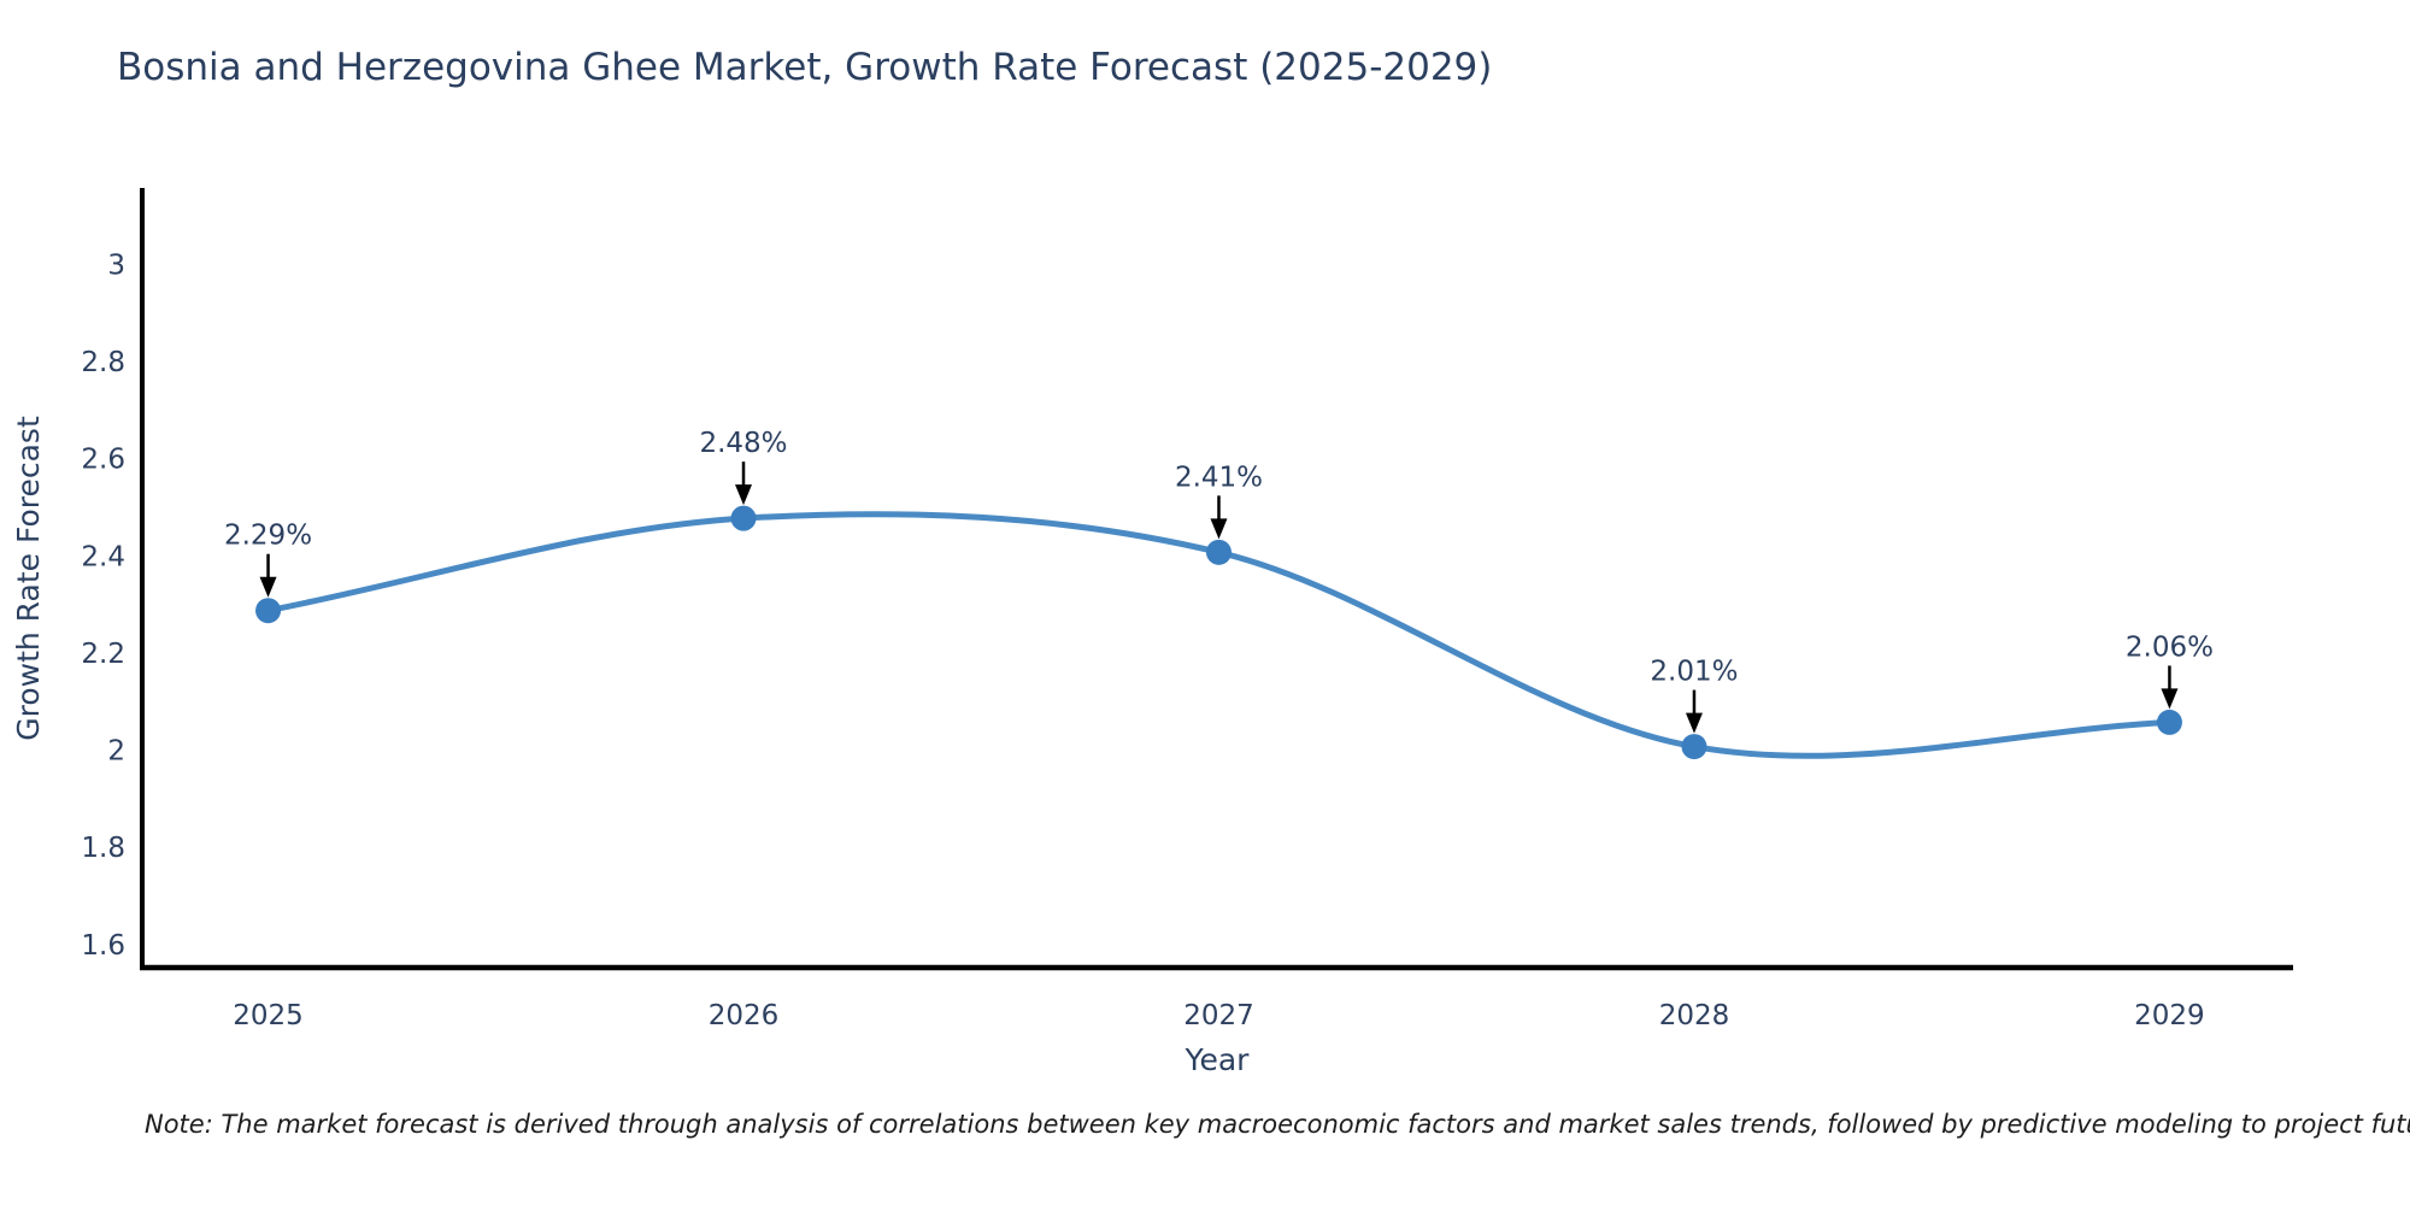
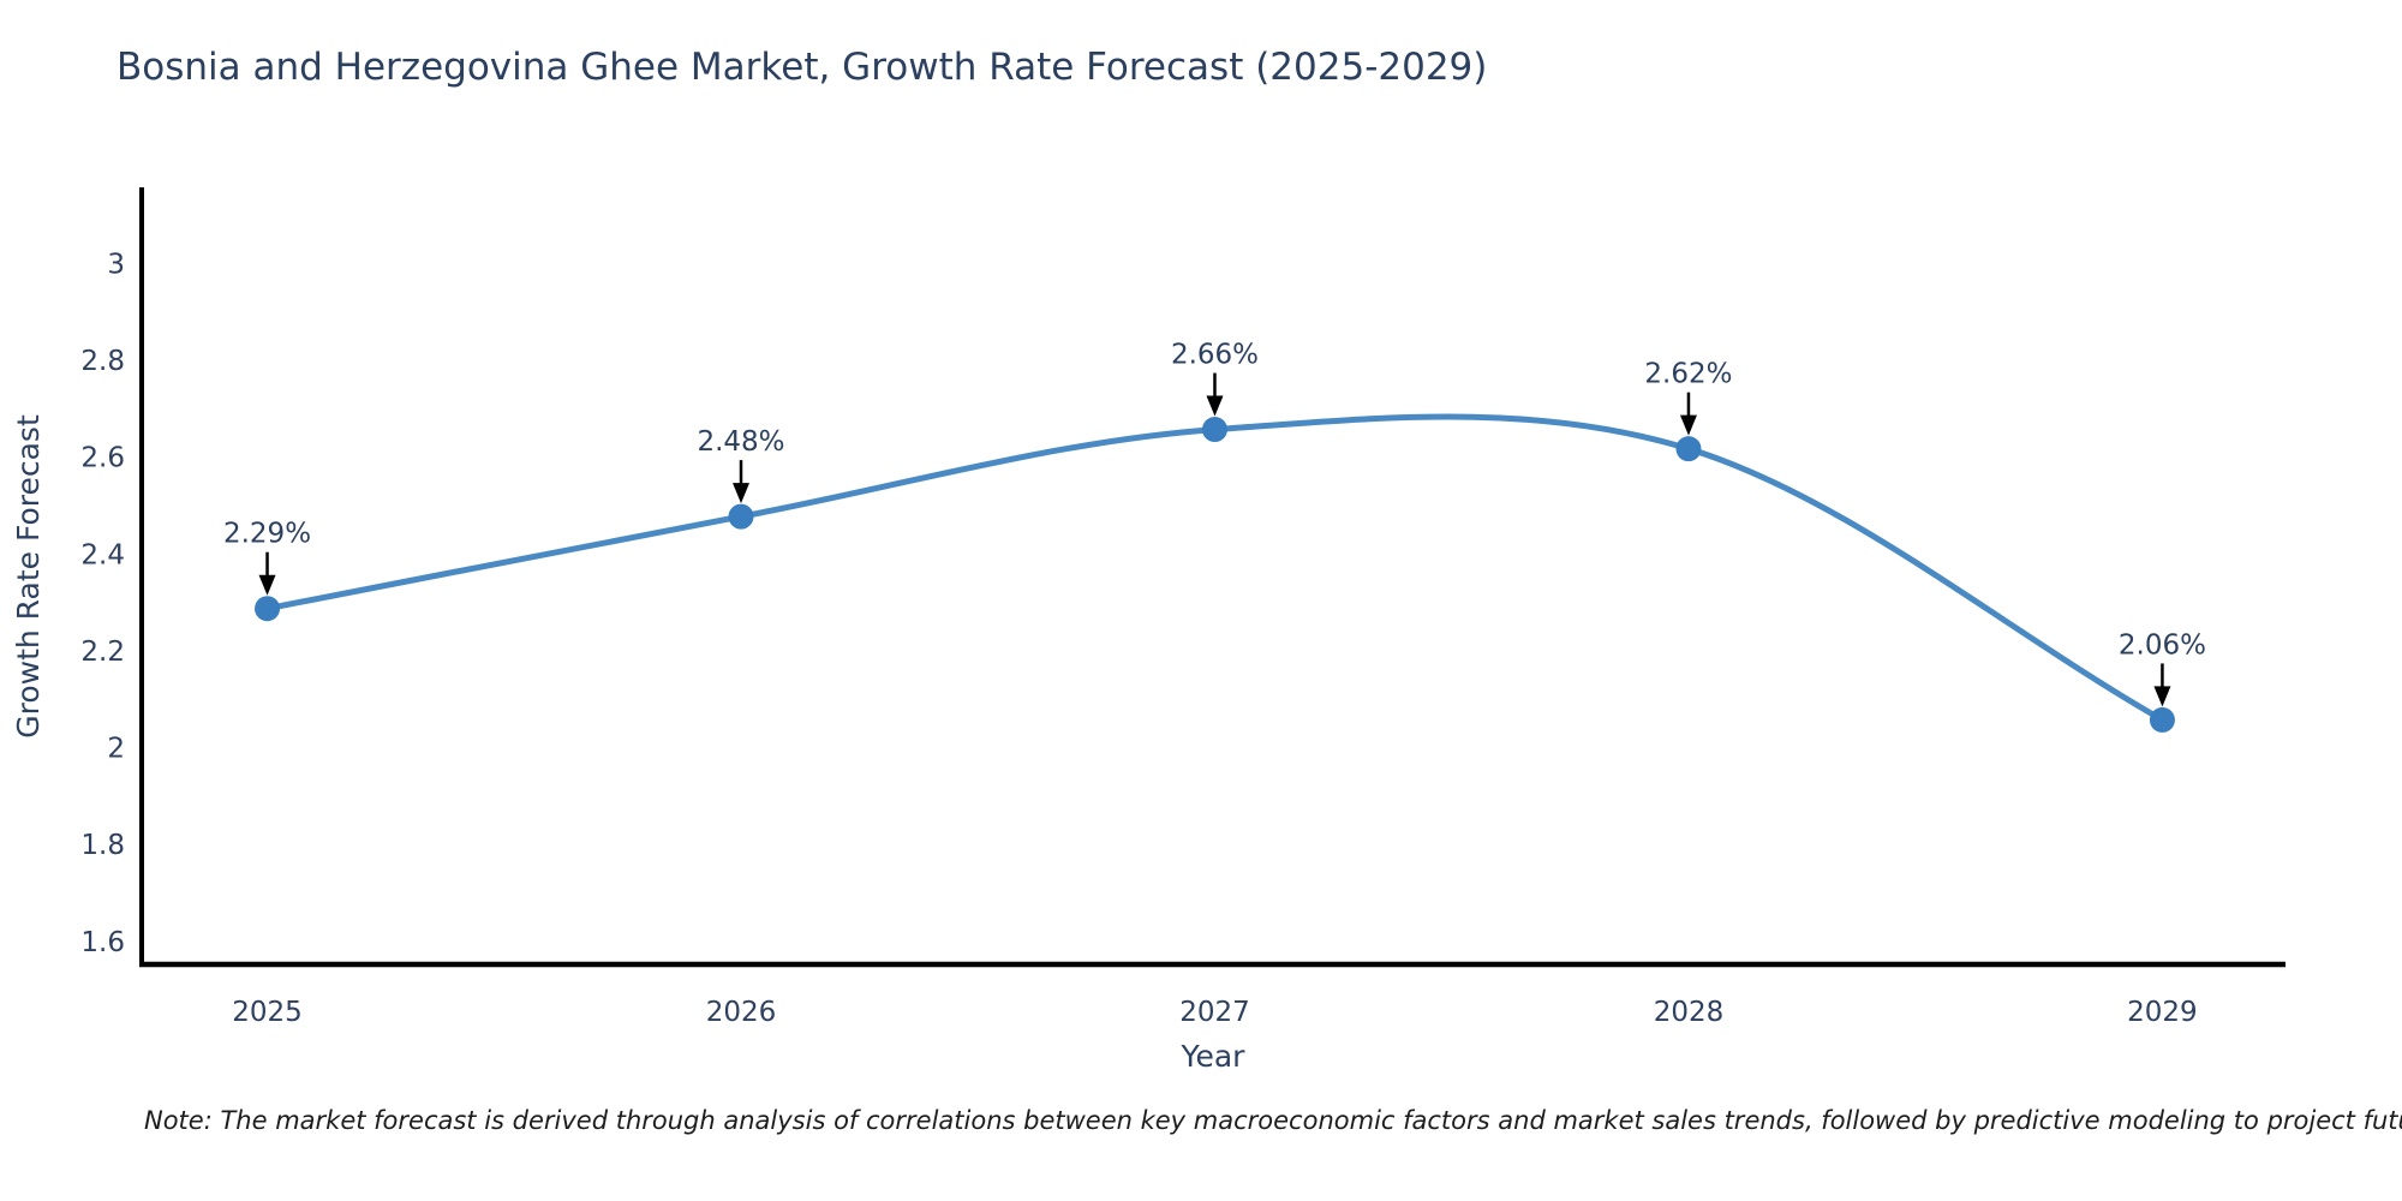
2027: 2.41% -> 2.66%
2028: 2.01% -> 2.62%
